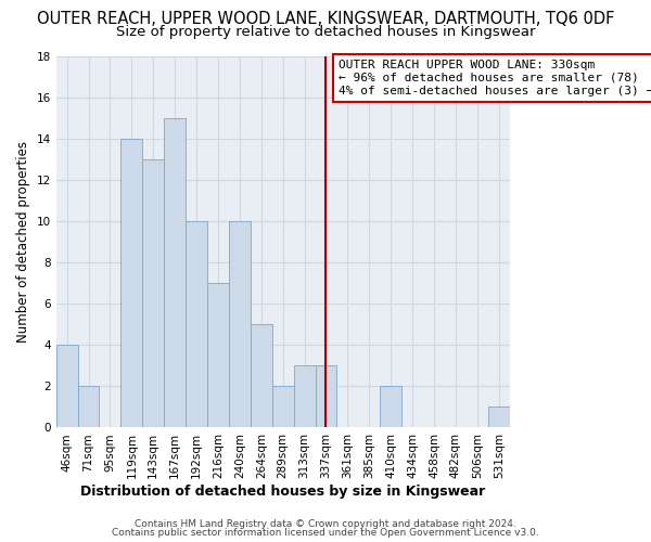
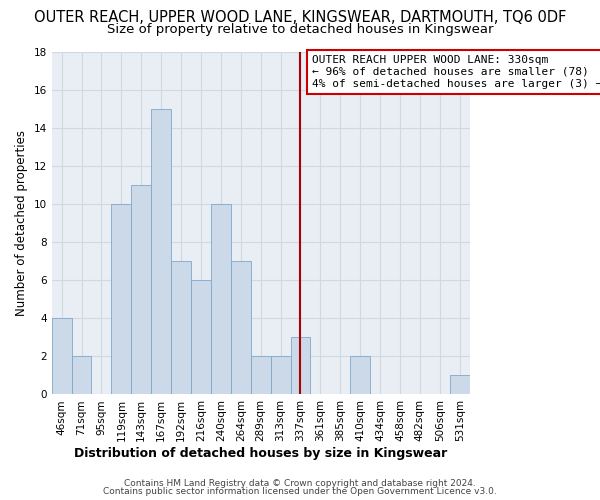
119sqm: 14 -> 10
143sqm: 13 -> 11
192sqm: 10 -> 7
216sqm: 7 -> 6
264sqm: 5 -> 7
313sqm: 3 -> 2
